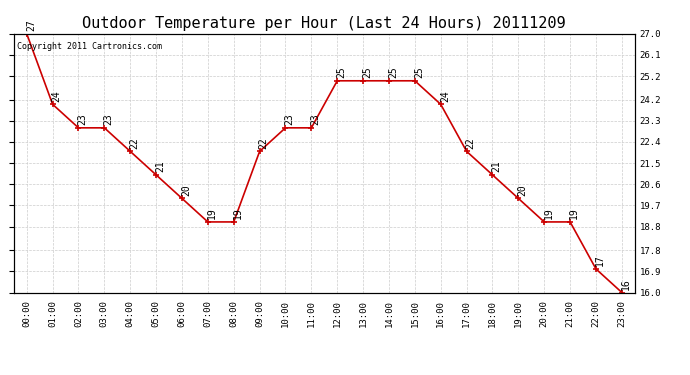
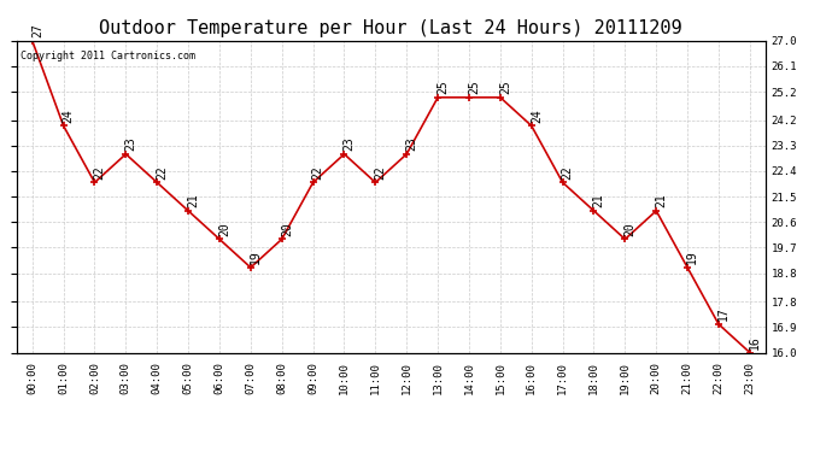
02:00: 23 -> 22
08:00: 19 -> 20
11:00: 23 -> 22
12:00: 25 -> 23
20:00: 19 -> 21
